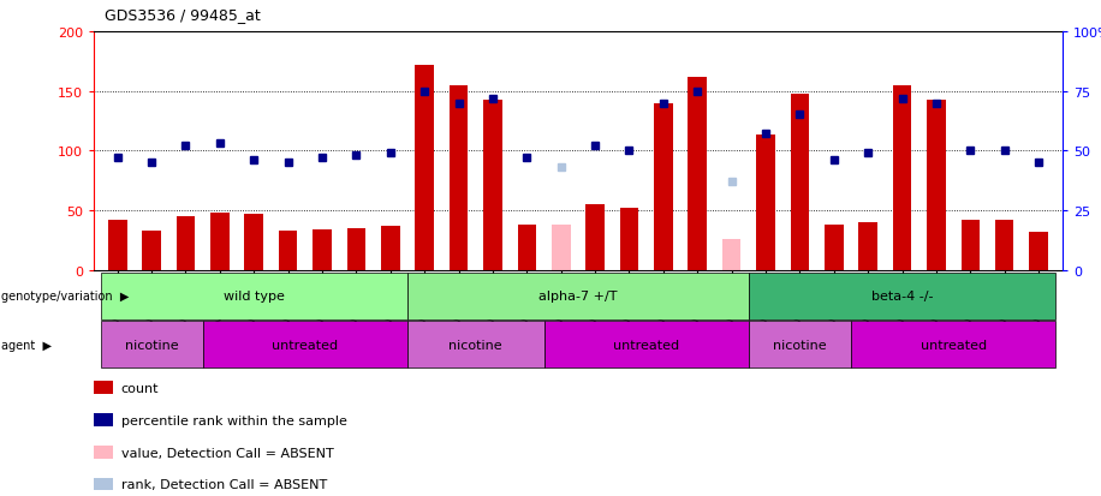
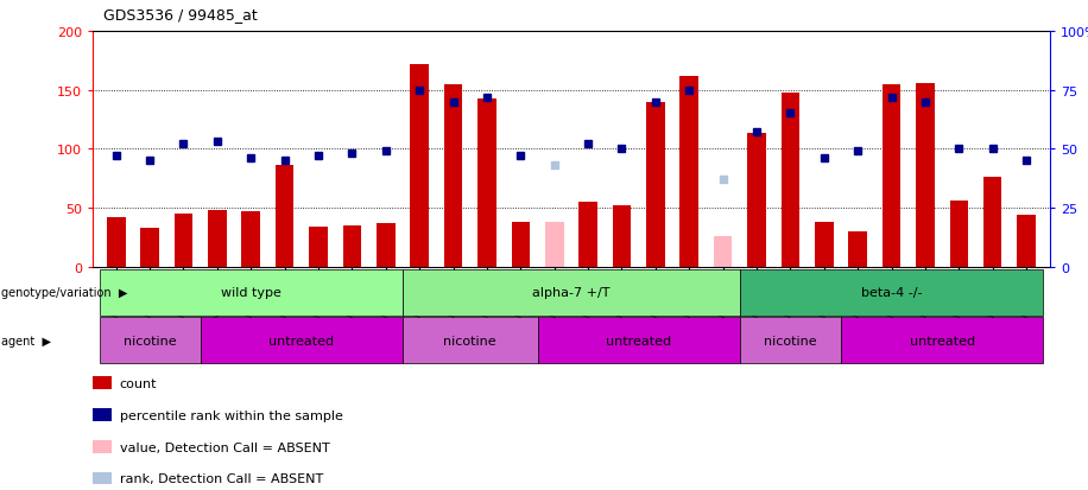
GSM153527: 33 -> 86
GSM153575: 40 -> 30
GSM153568: 143 -> 156
GSM153569: 42 -> 56
GSM153570: 42 -> 76
GSM153571: 32 -> 44
